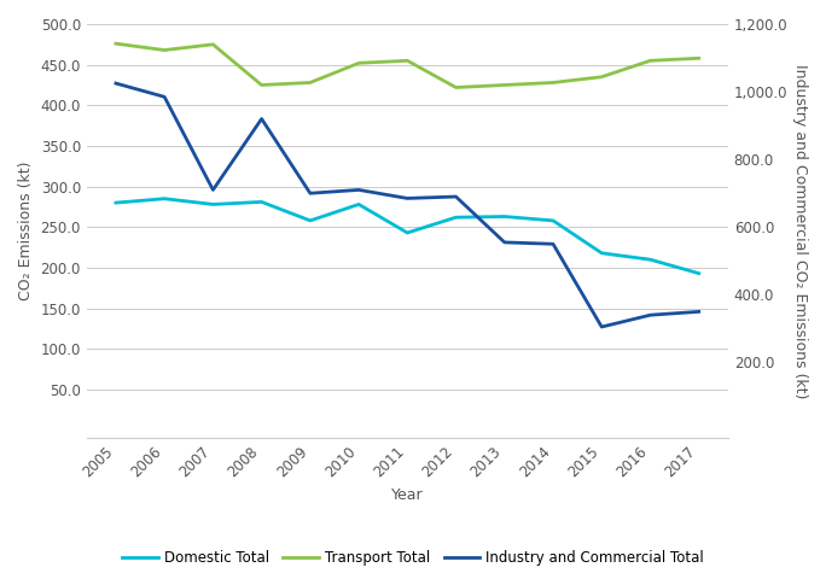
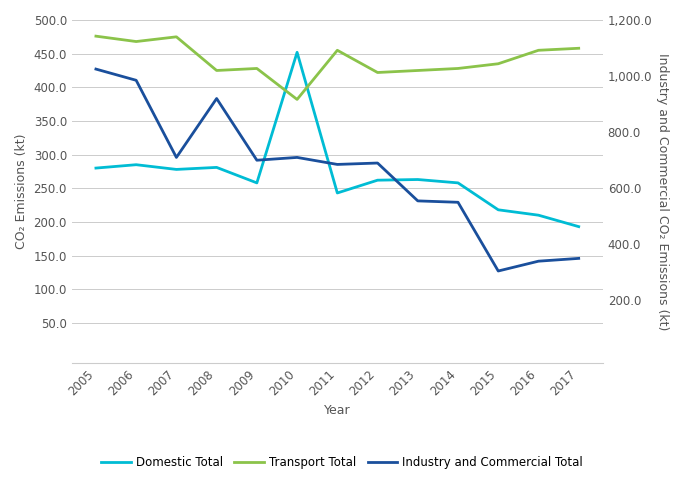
Domestic Total/2010: 278 -> 452
Transport Total/2010: 452 -> 382
